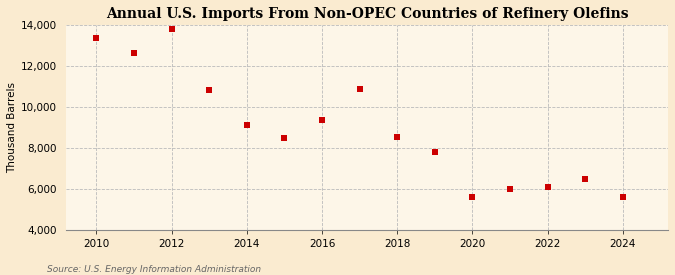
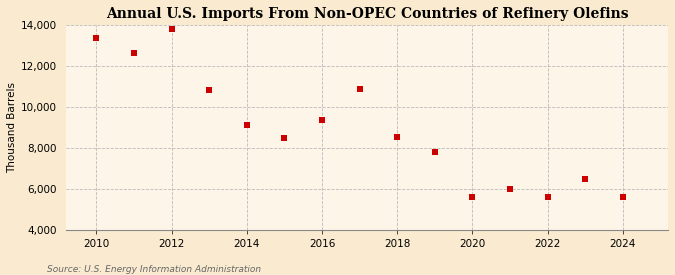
2022: 6,100 -> 5,600
